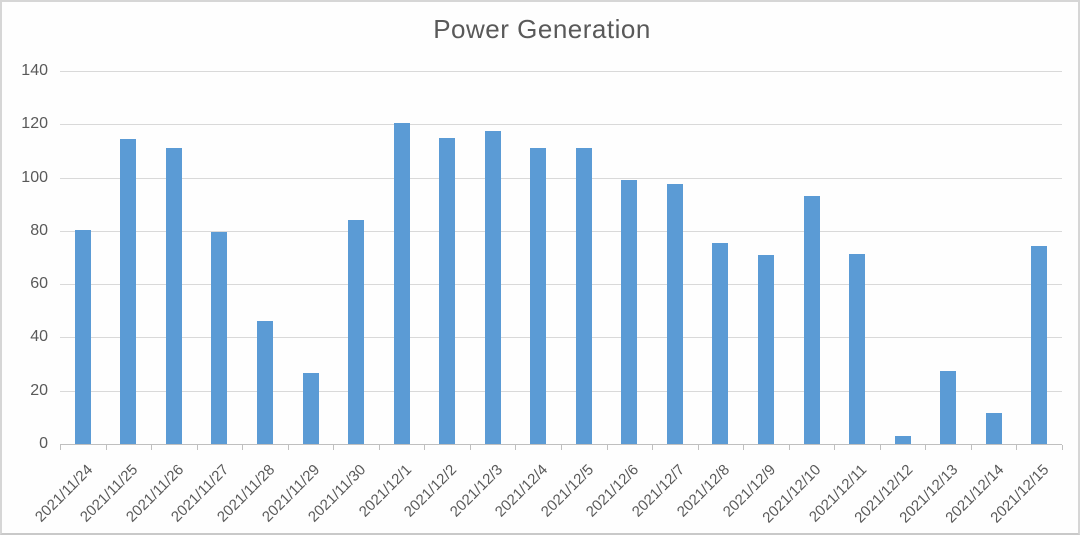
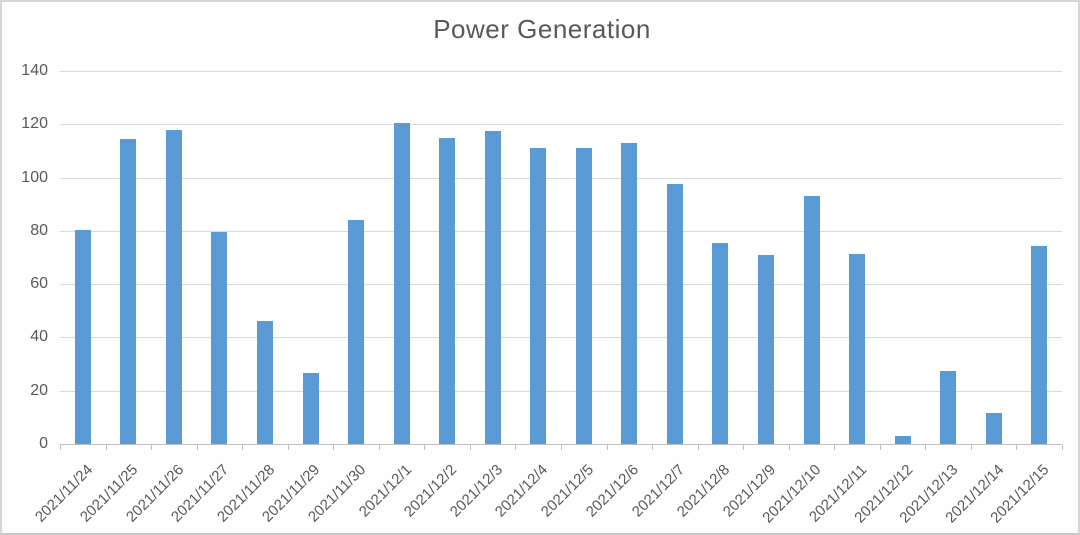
2021/11/26: 111 -> 118
2021/12/6: 99 -> 113
